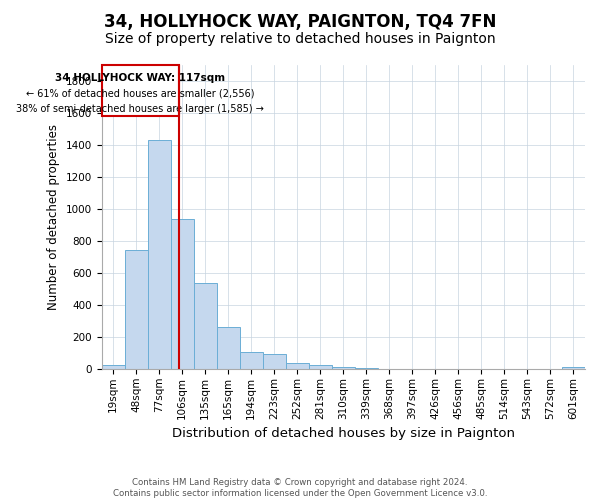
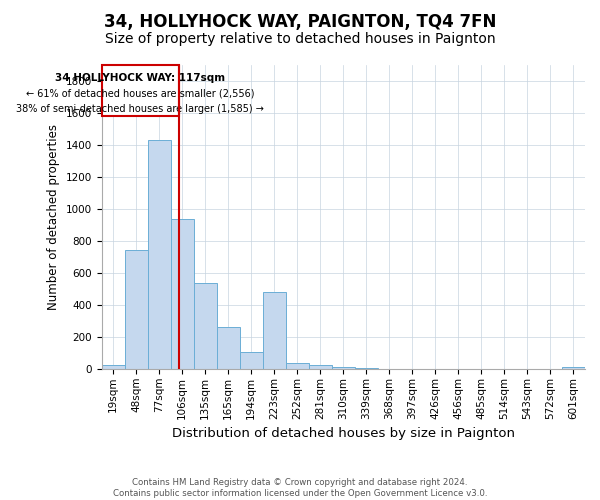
223sqm: 90 -> 480
